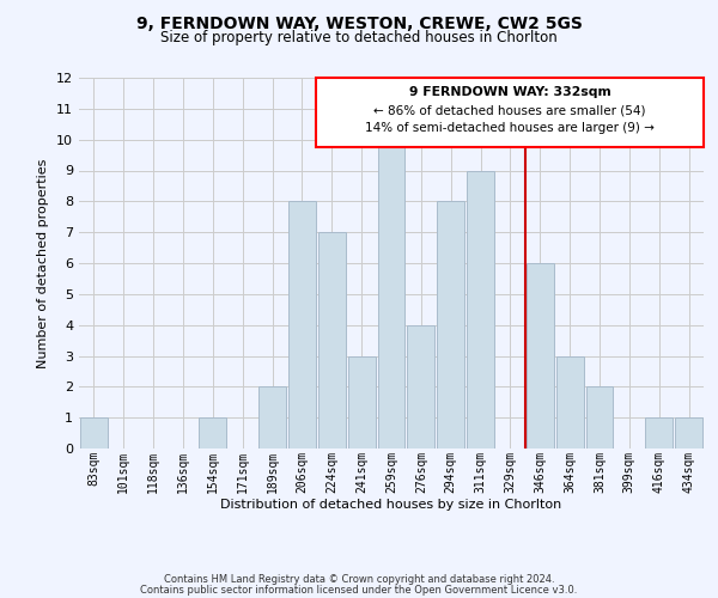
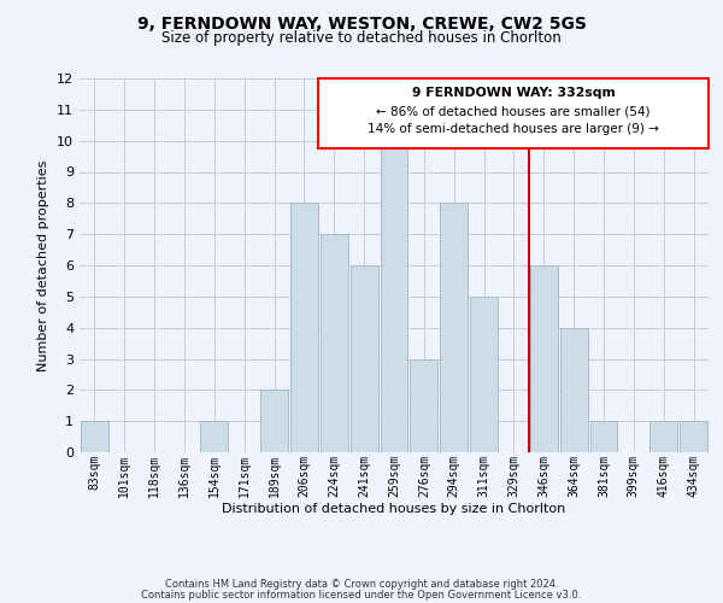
241sqm: 3 -> 6
276sqm: 4 -> 3
311sqm: 9 -> 5
364sqm: 3 -> 4
381sqm: 2 -> 1
